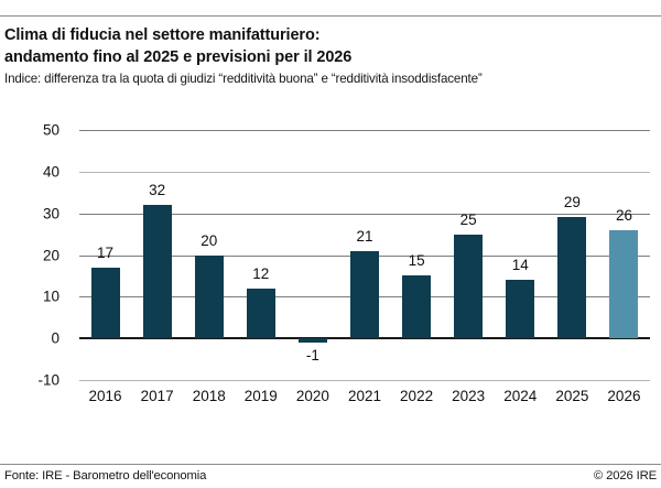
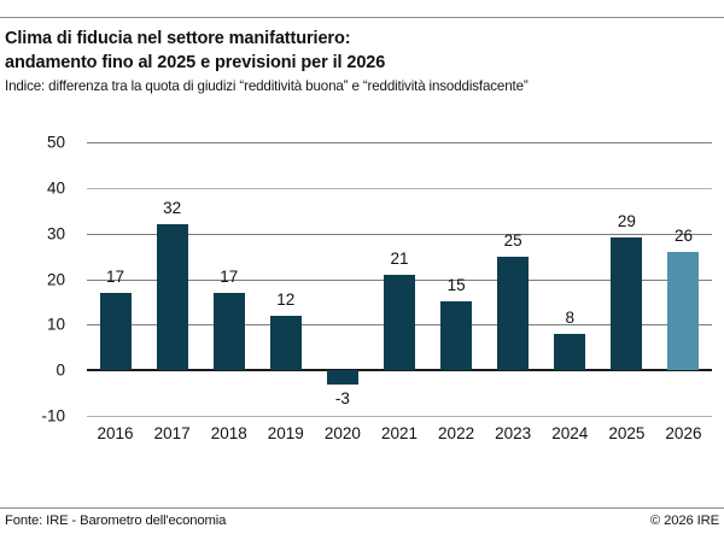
2018: 20 -> 17
2020: -1 -> -3
2024: 14 -> 8
